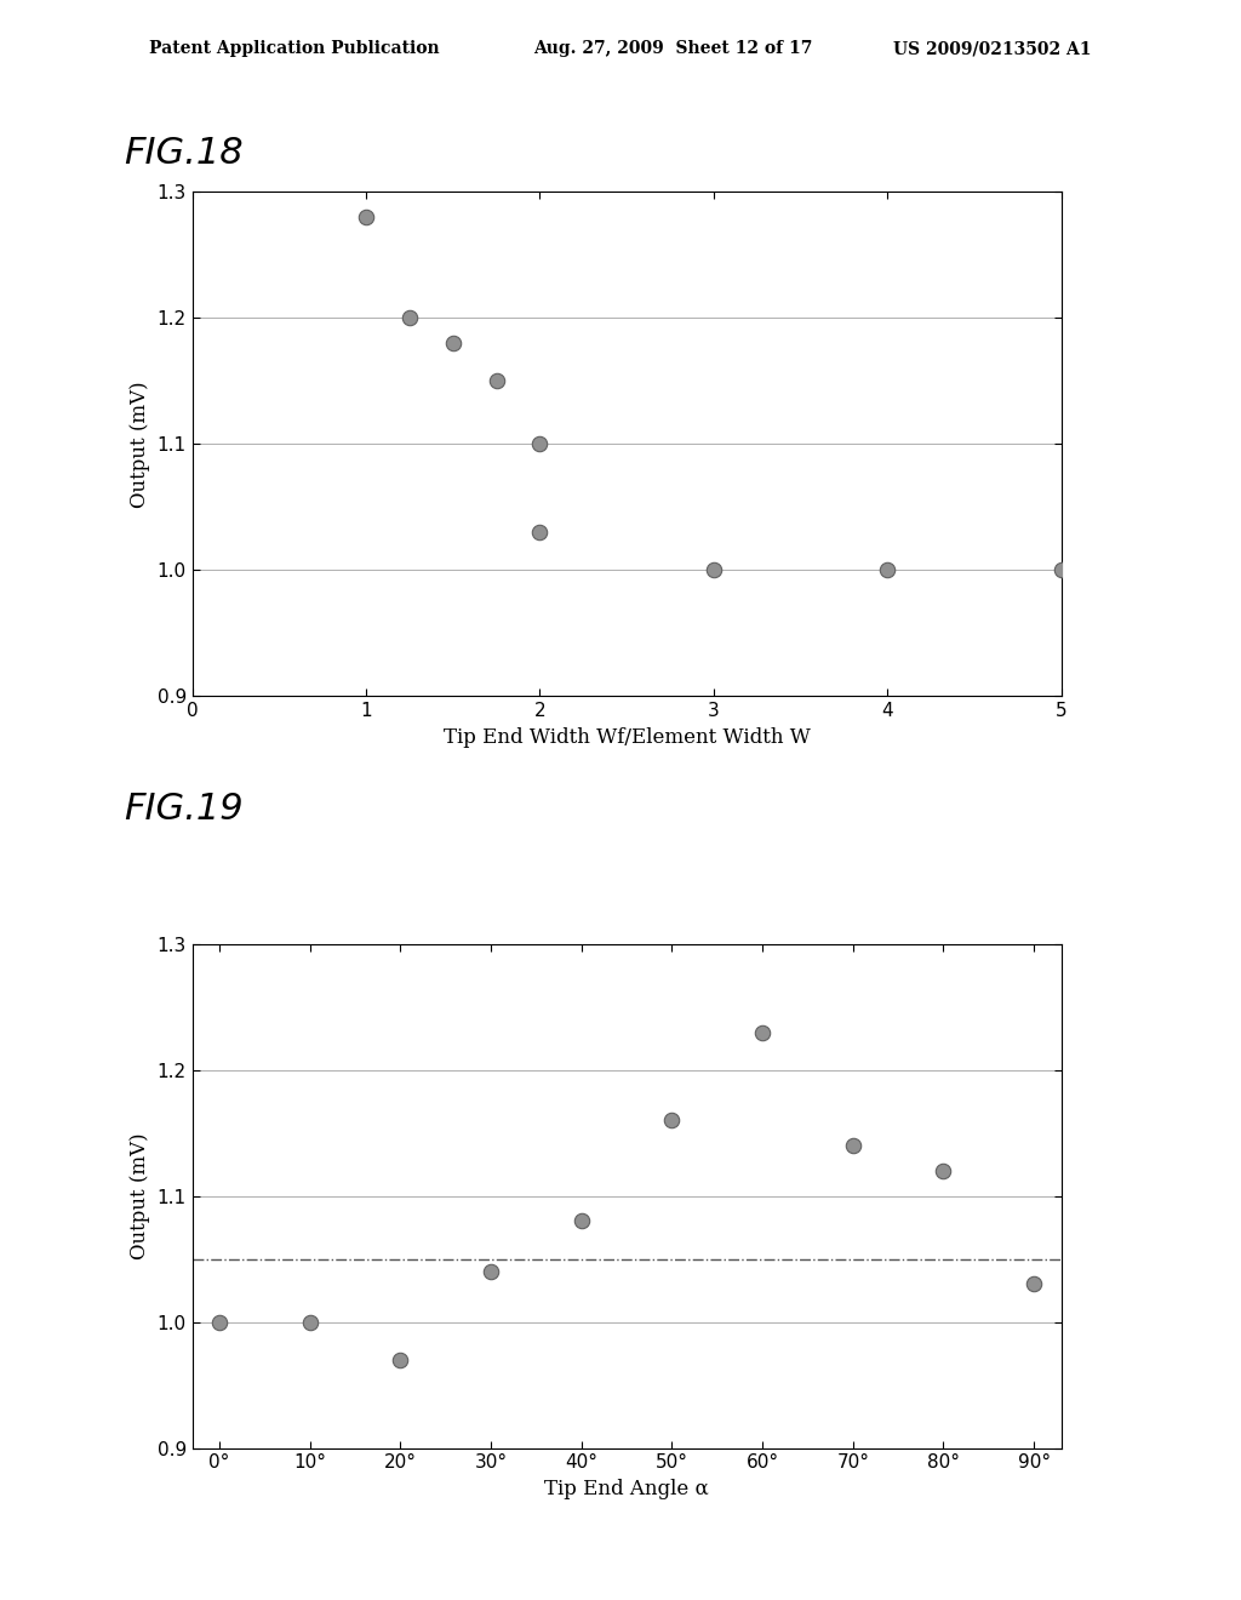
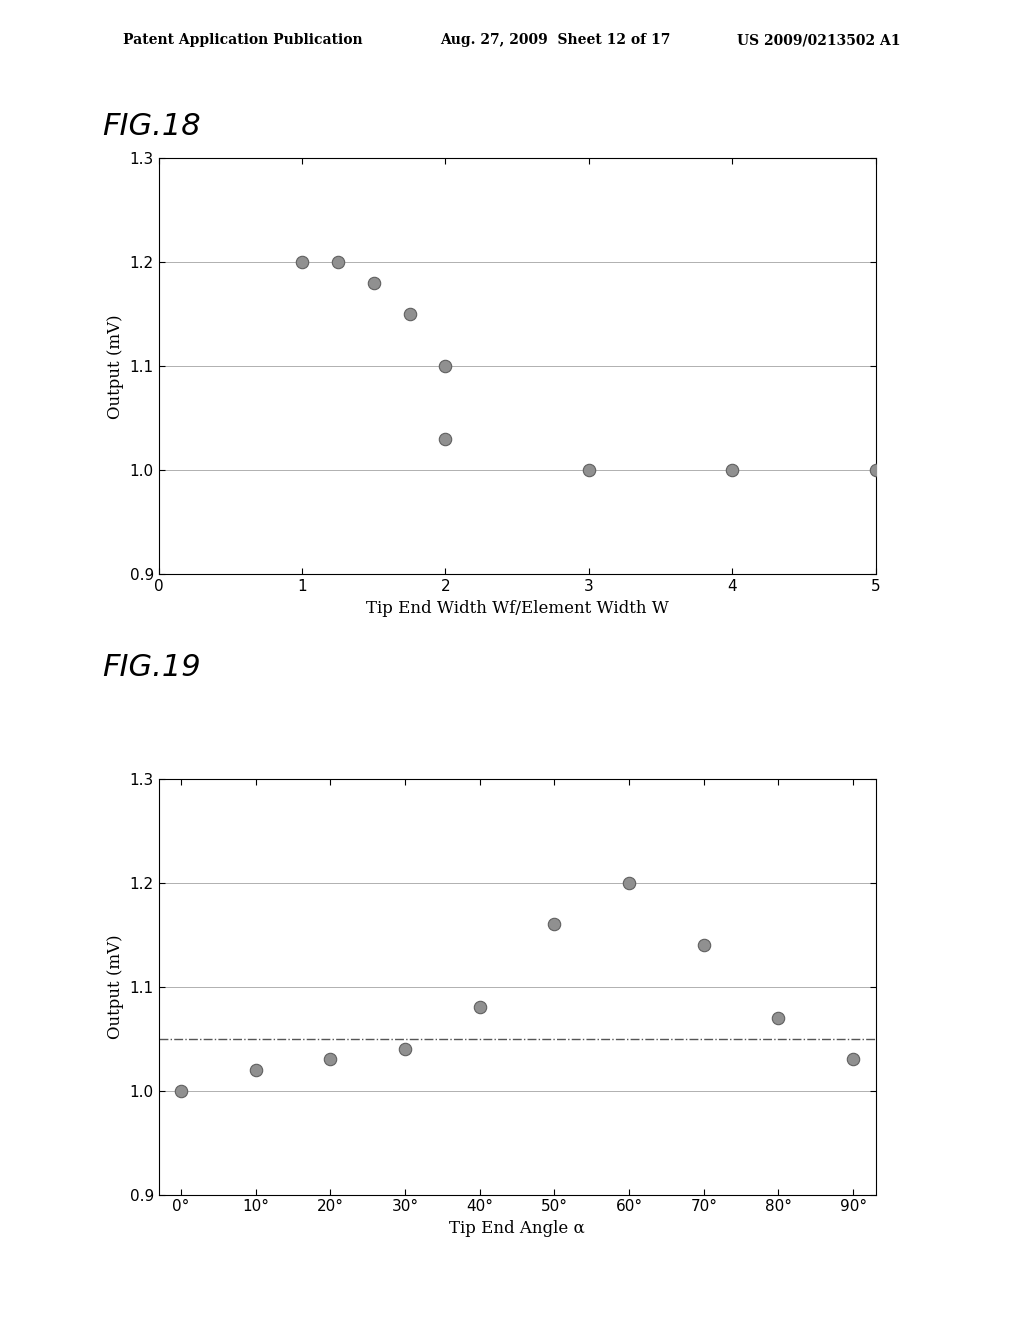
1: 1.28 -> 1.20
10°: 1.00 -> 1.02
20°: 0.97 -> 1.03
60°: 1.23 -> 1.20
80°: 1.12 -> 1.07
